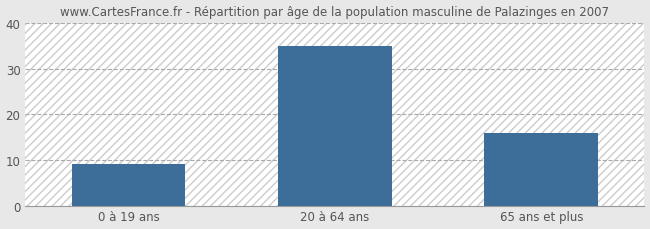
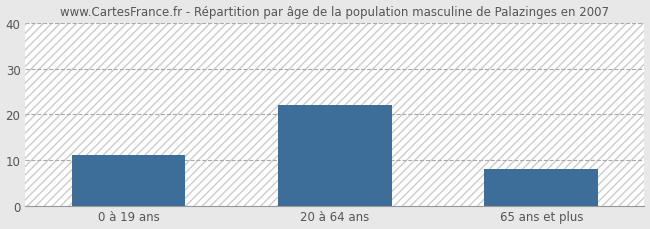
0 à 19 ans: 9 -> 11
20 à 64 ans: 35 -> 22
65 ans et plus: 16 -> 8
